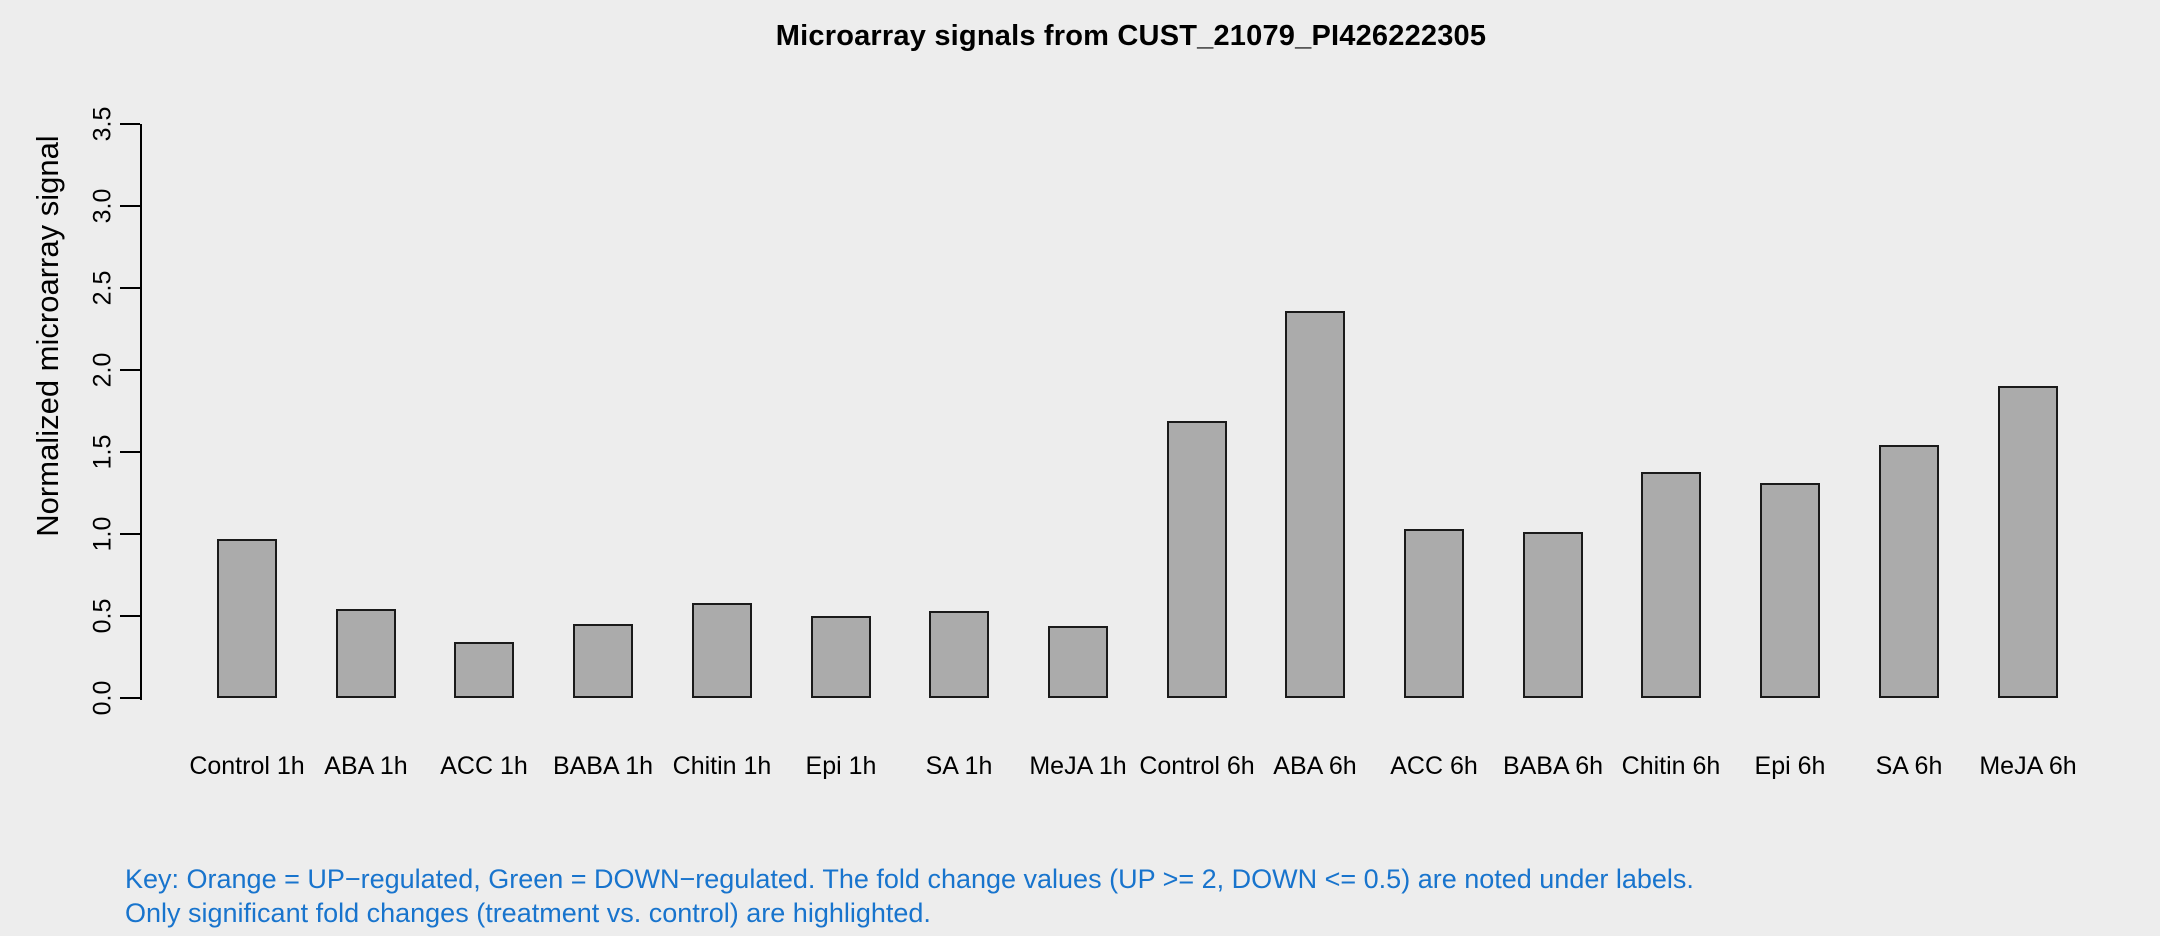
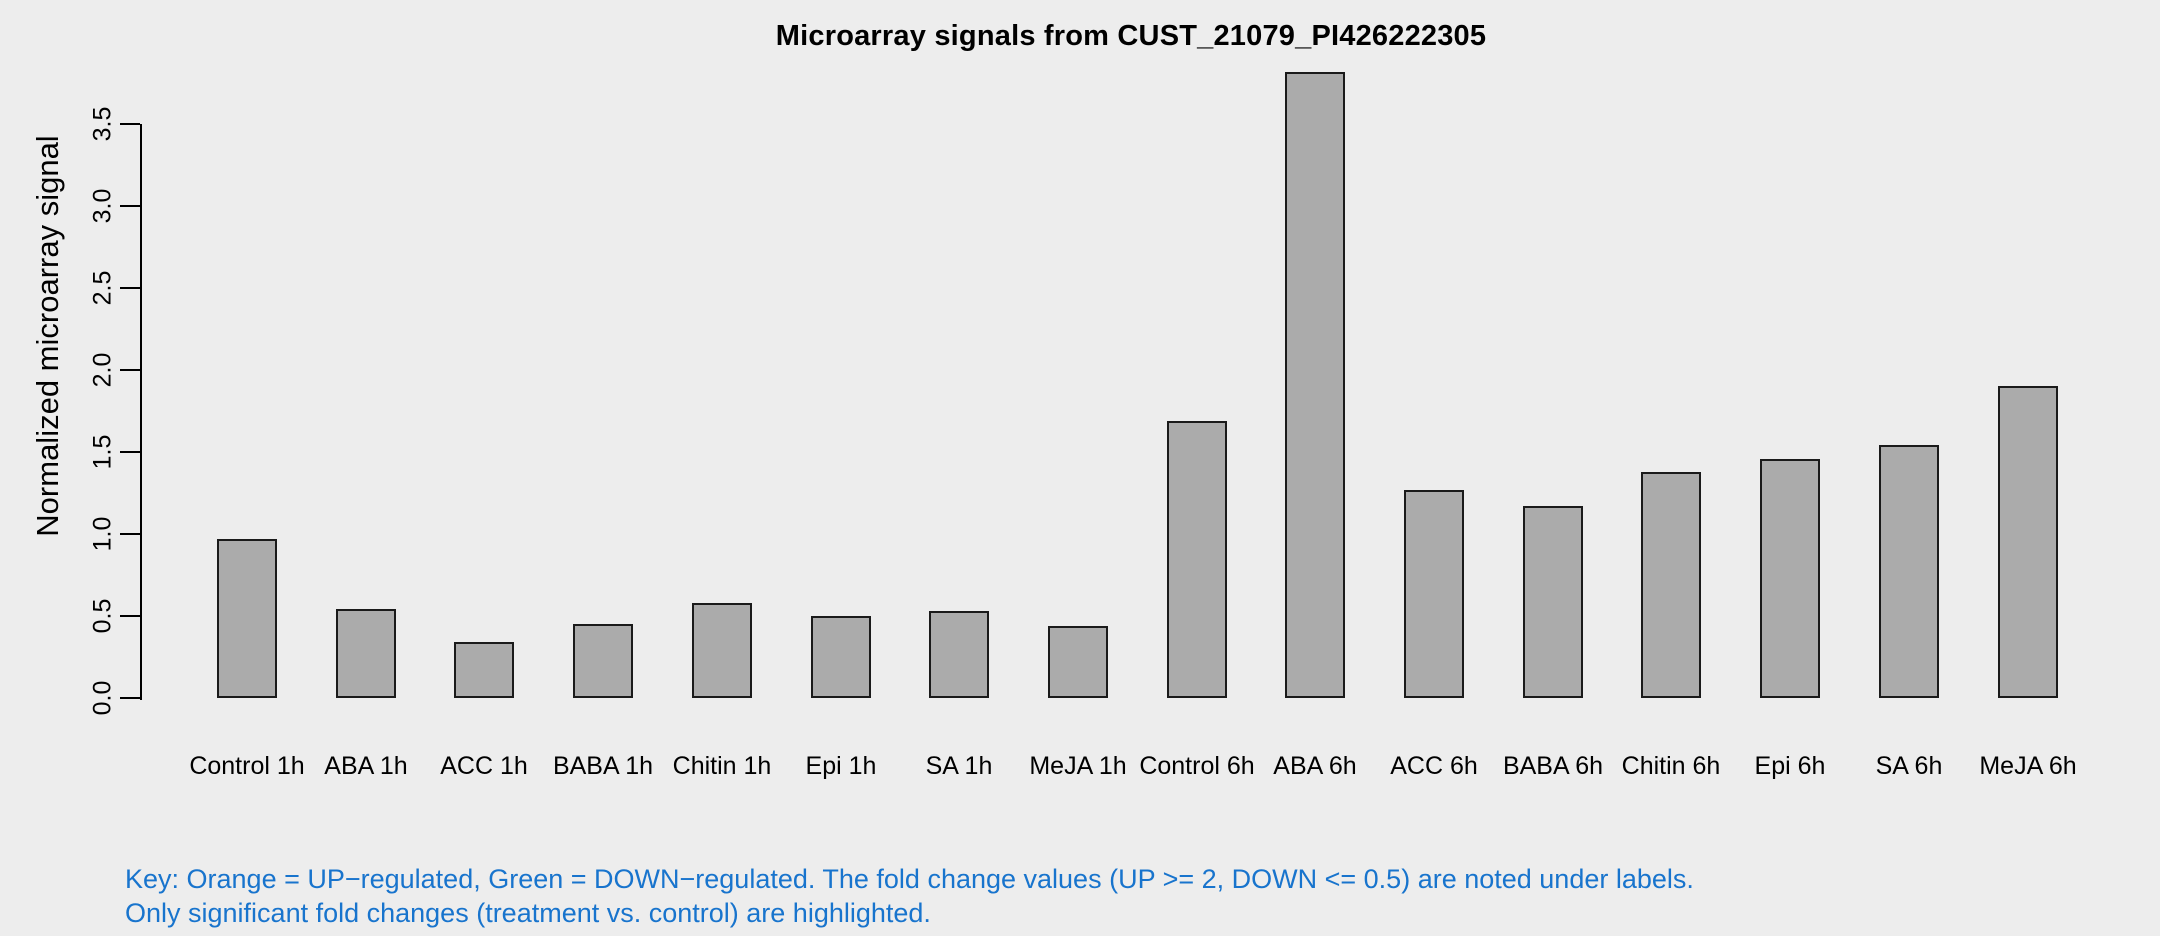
ABA 6h: 2.36 -> 3.82
ACC 6h: 1.03 -> 1.27
BABA 6h: 1.01 -> 1.17
Epi 6h: 1.31 -> 1.46
